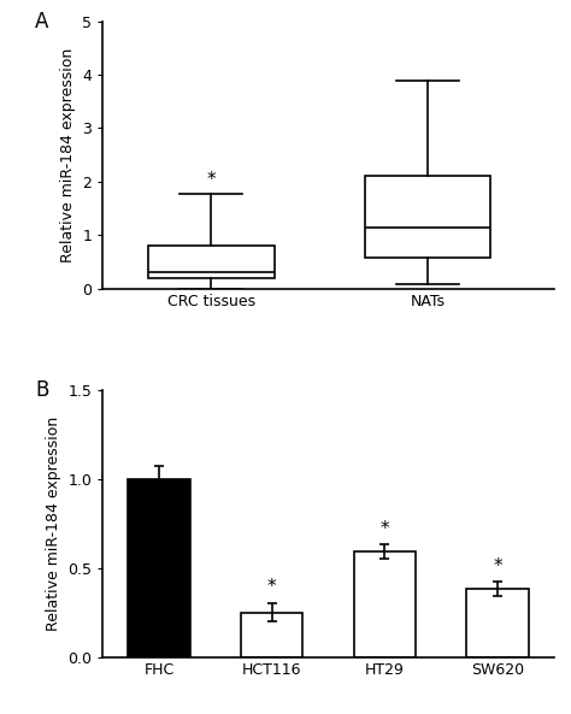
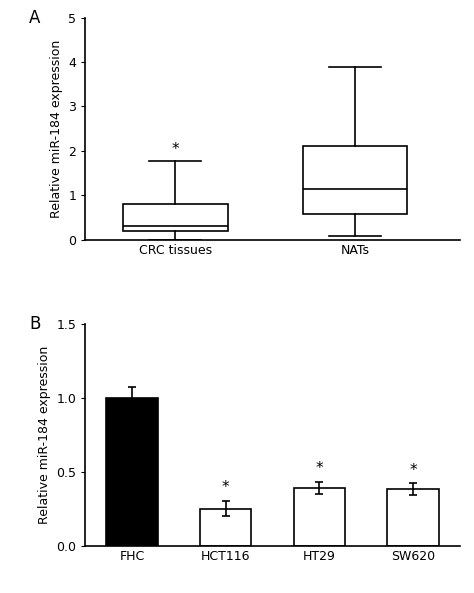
HT29: 0.59 -> 0.39
